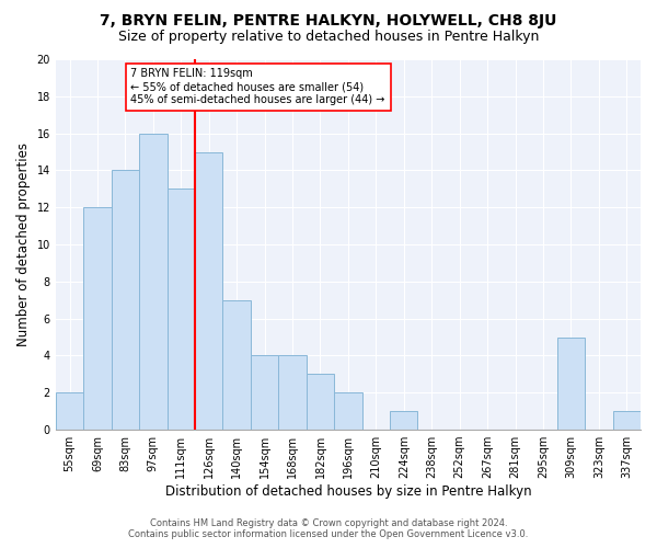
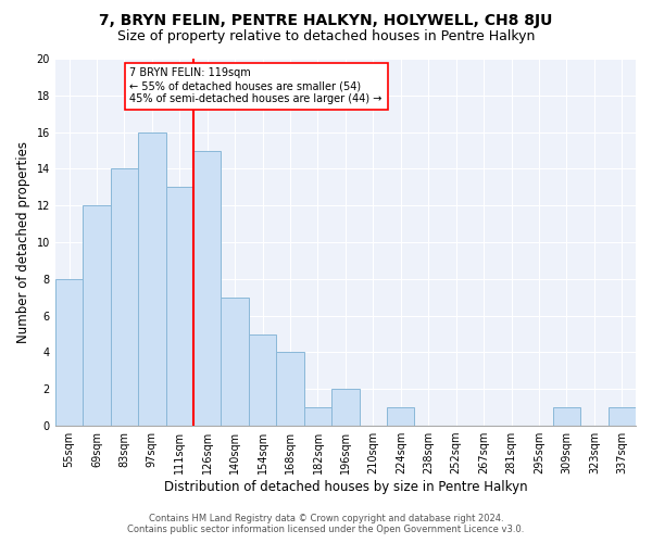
55sqm: 2 -> 8
154sqm: 4 -> 5
182sqm: 3 -> 1
309sqm: 5 -> 1
